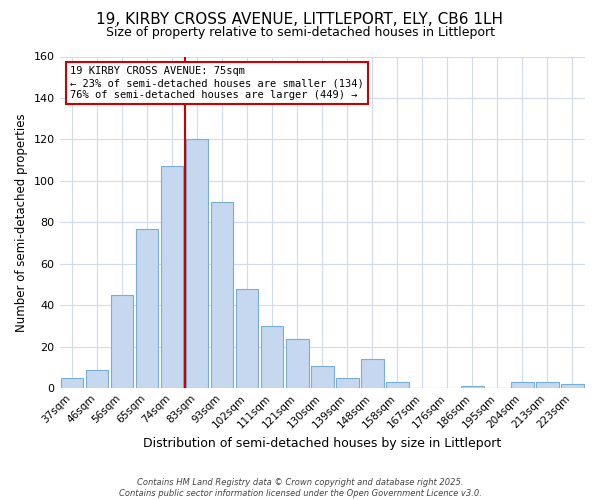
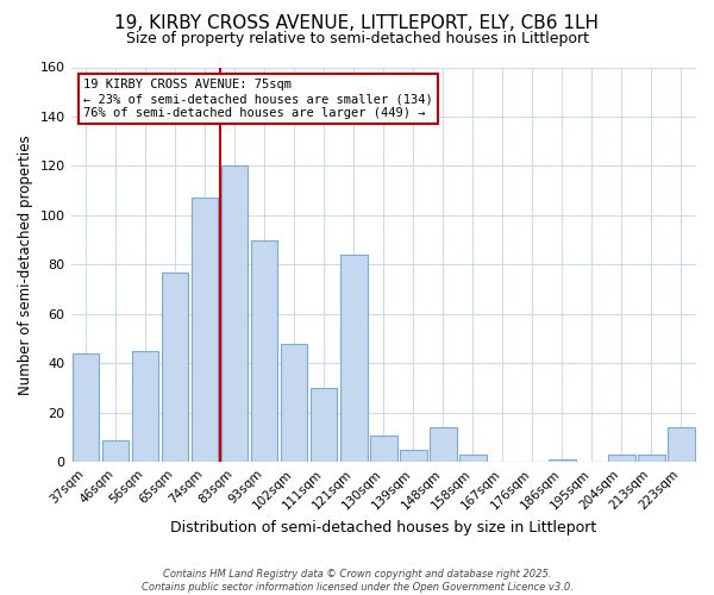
37sqm: 5 -> 44
121sqm: 24 -> 84
223sqm: 2 -> 14
